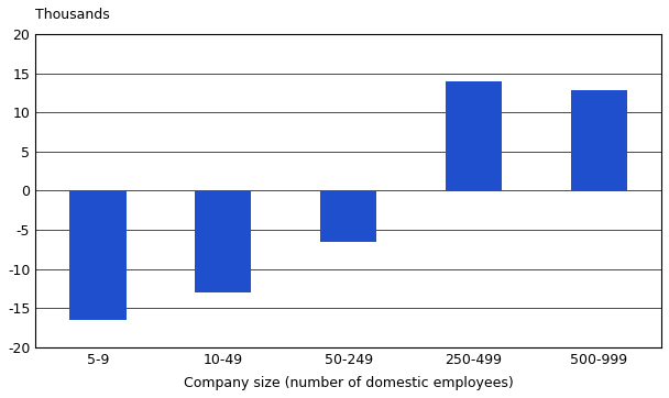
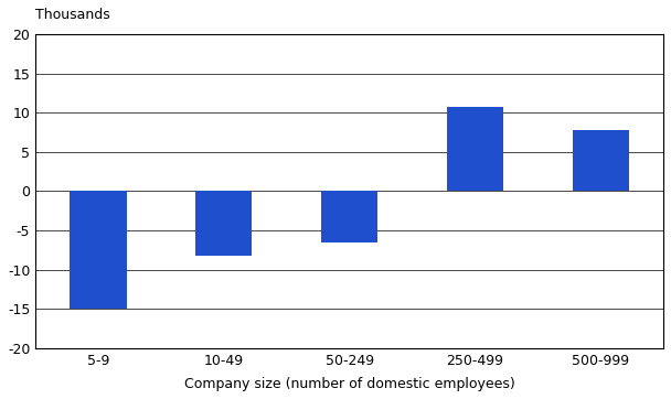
5-9: -16.5 -> -15.0
10-49: -13.0 -> -8.2
250-499: 14.0 -> 10.8
500-999: 12.8 -> 7.8
